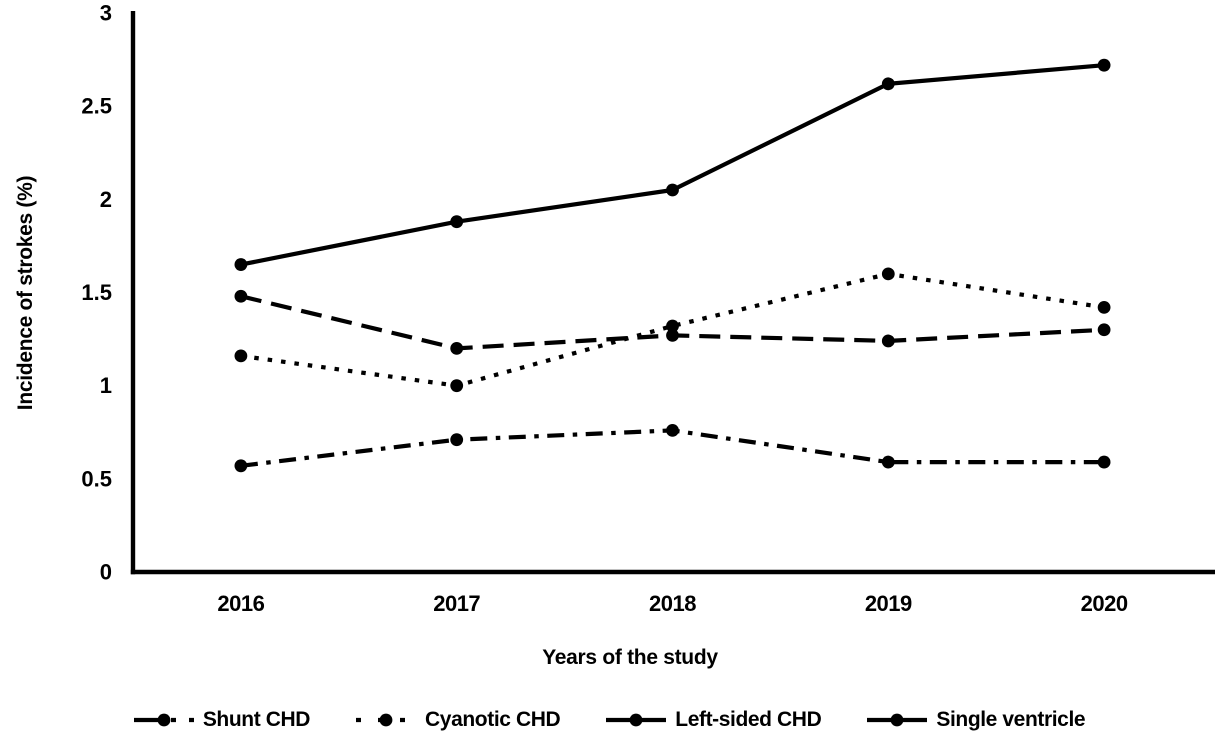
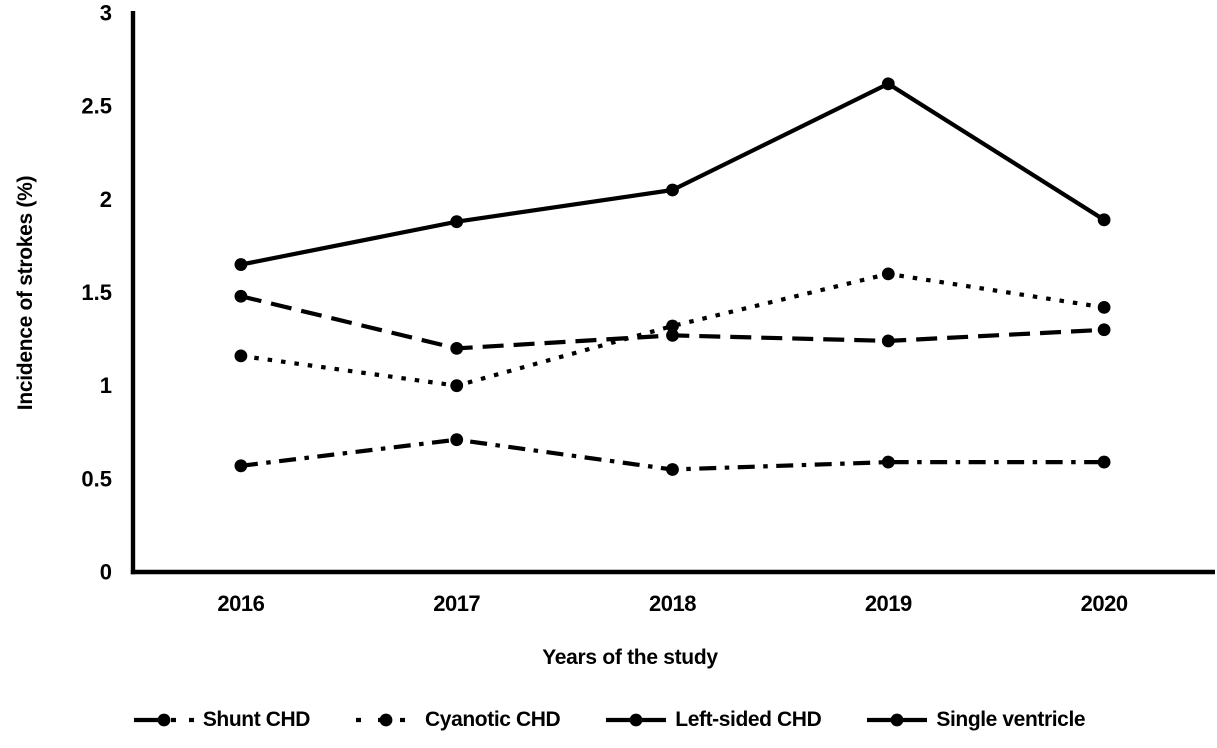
Shunt CHD/2018: 0.76 -> 0.55
Single ventricle/2020: 2.72 -> 1.89
